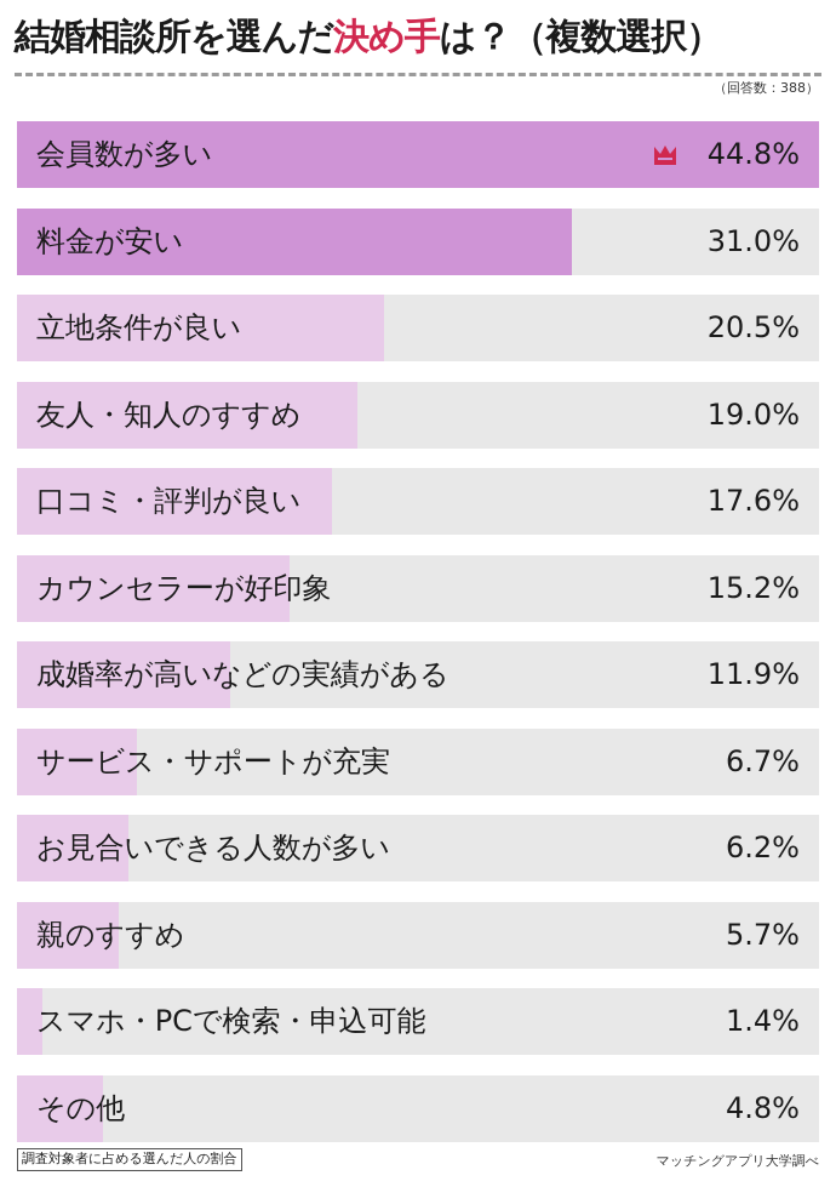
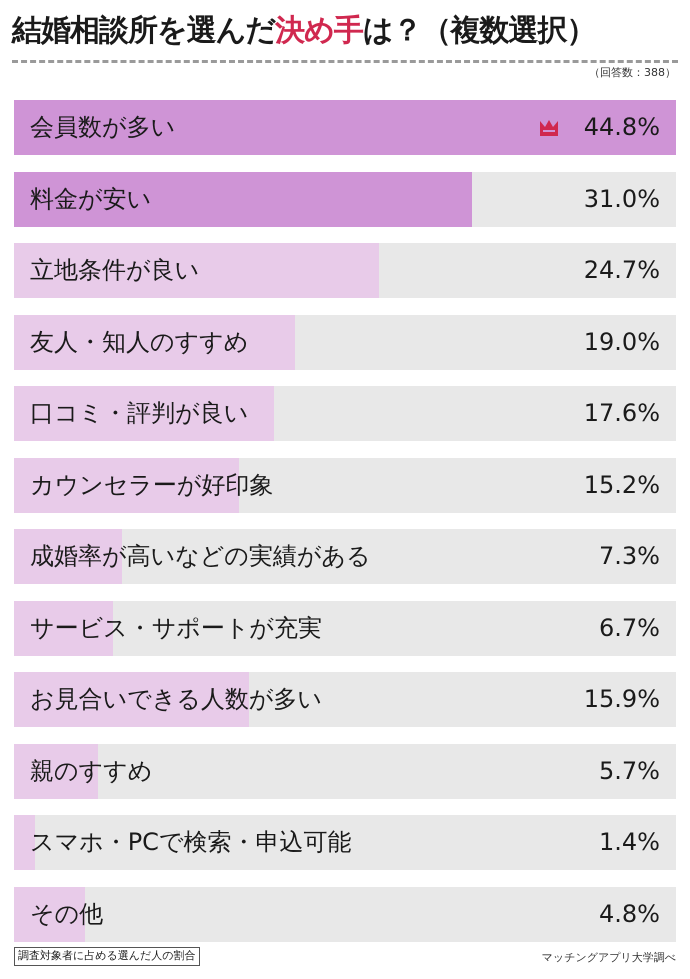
立地条件が良い: 20.5% -> 24.7%
成婚率が高いなどの実績がある: 11.9% -> 7.3%
お見合いできる人数が多い: 6.2% -> 15.9%
